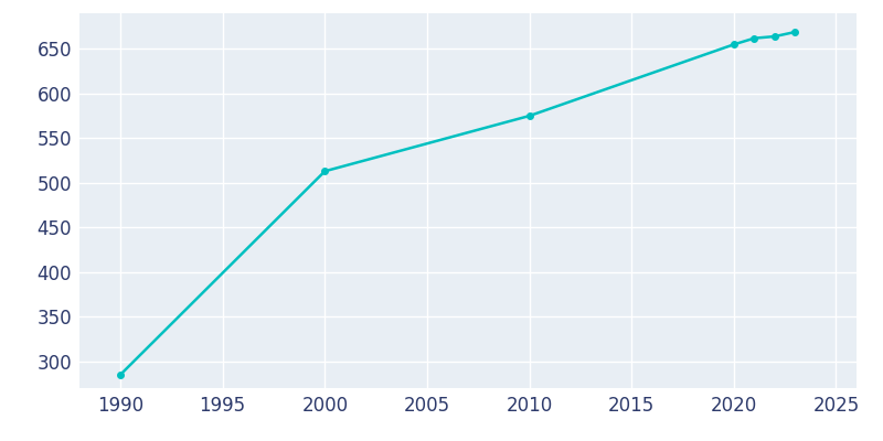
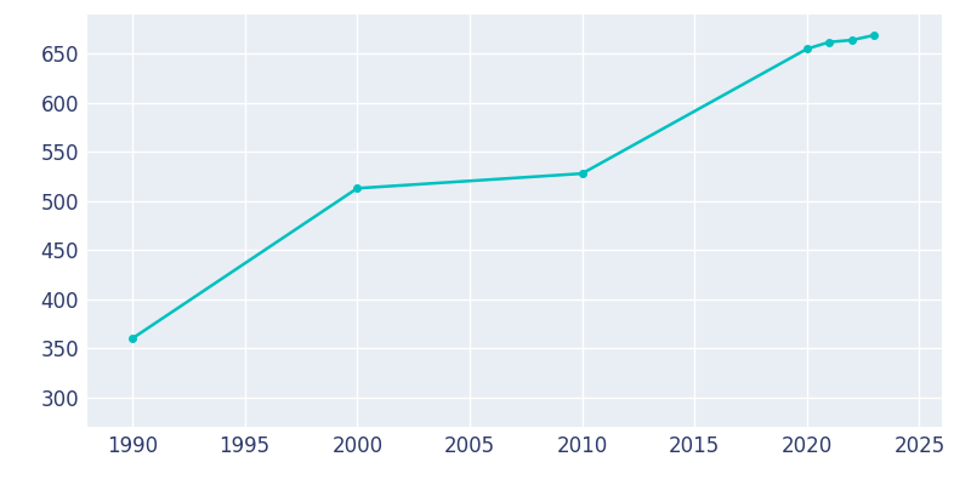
1990: 285 -> 360
2010: 575 -> 528
